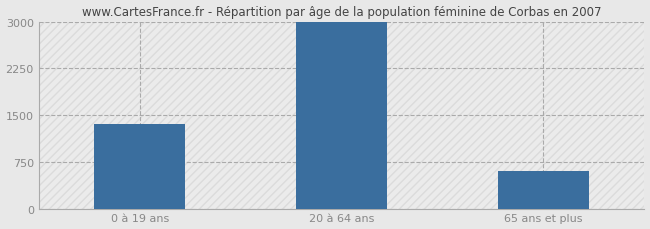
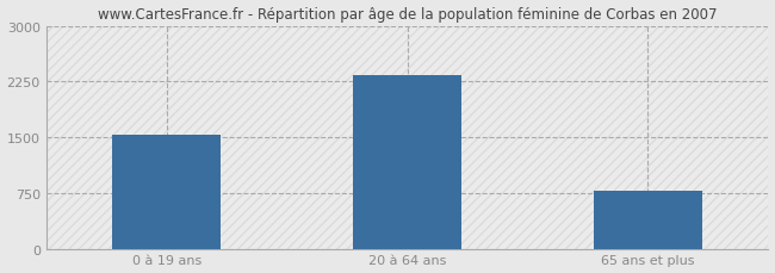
0 à 19 ans: 1350 -> 1540
20 à 64 ans: 3000 -> 2340
65 ans et plus: 600 -> 780
